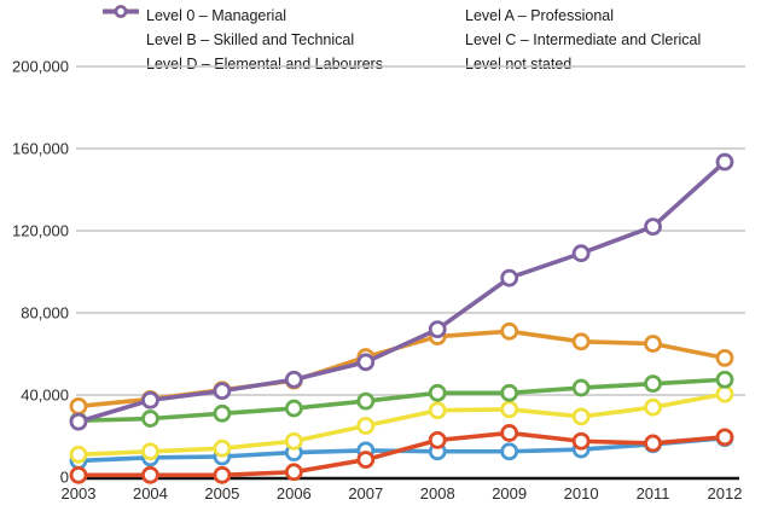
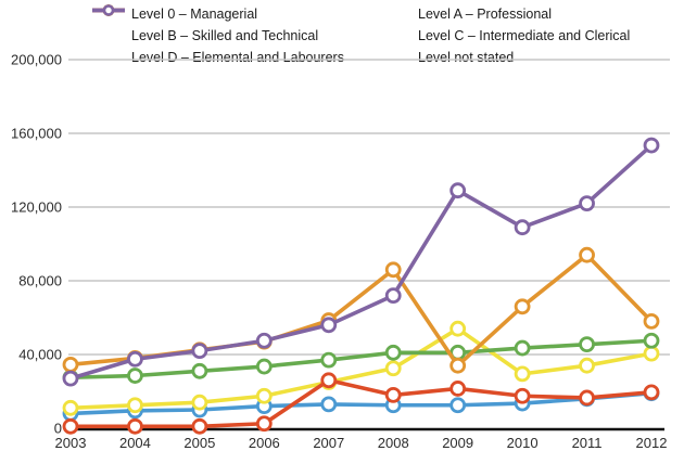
Level D – Elemental and Labourers/2007: 8000 -> 26000
Level C – Intermediate and Clerical/2008: 68000 -> 86000
Level B – Skilled and Technical/2009: 33000 -> 54000
Level C – Intermediate and Clerical/2009: 71000 -> 34000
Level not stated/2009: 97000 -> 129000
Level C – Intermediate and Clerical/2011: 65000 -> 94000
